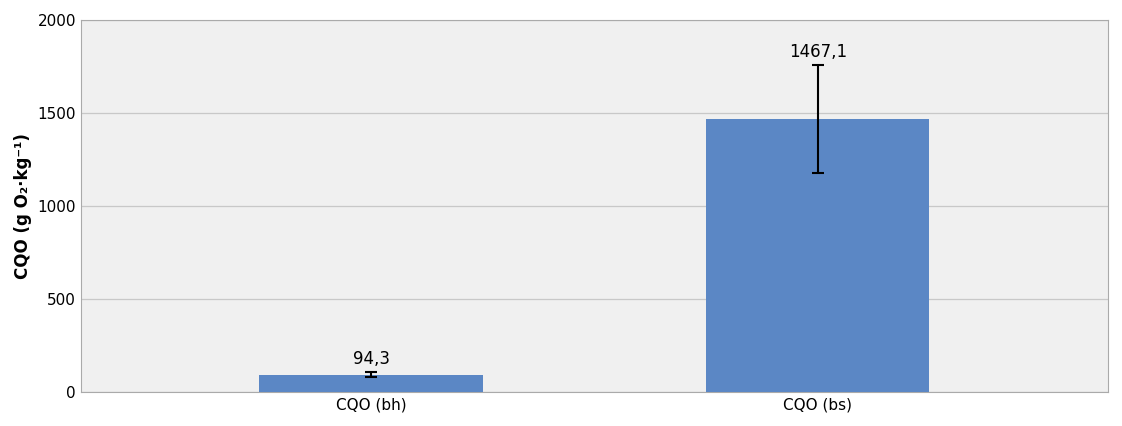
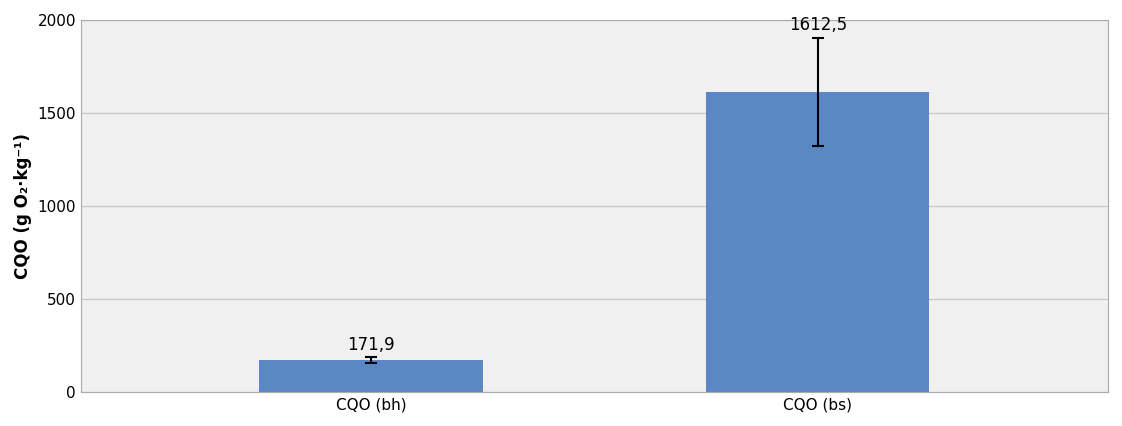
CQO (bh): 94,3 -> 171,9
CQO (bs): 1467,1 -> 1612,5
